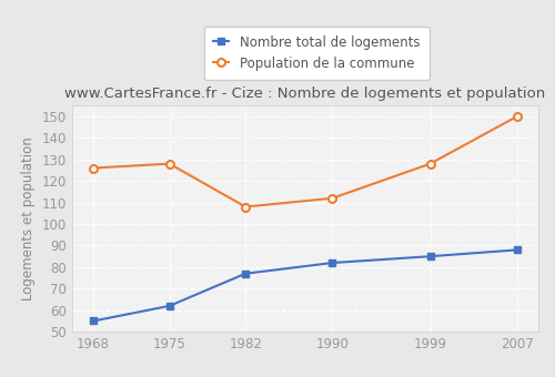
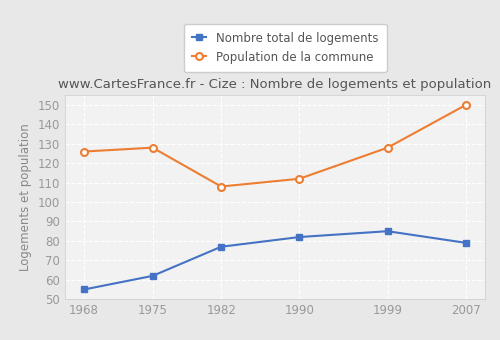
Nombre total de logements/2007: 88 -> 79
